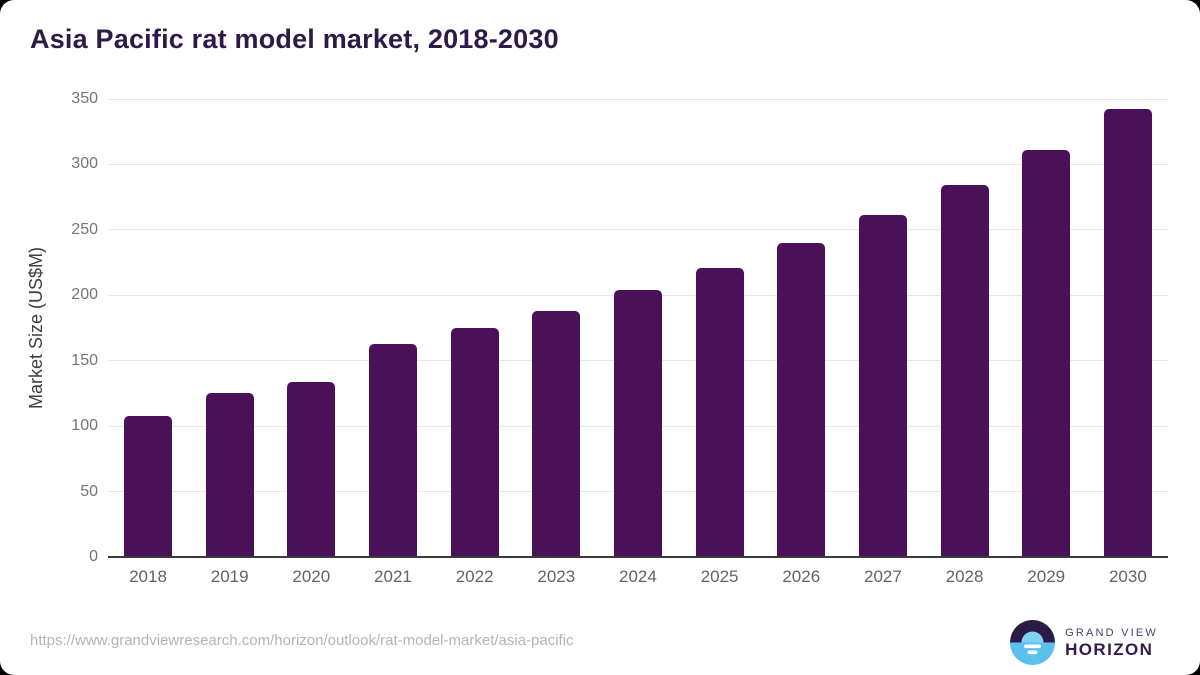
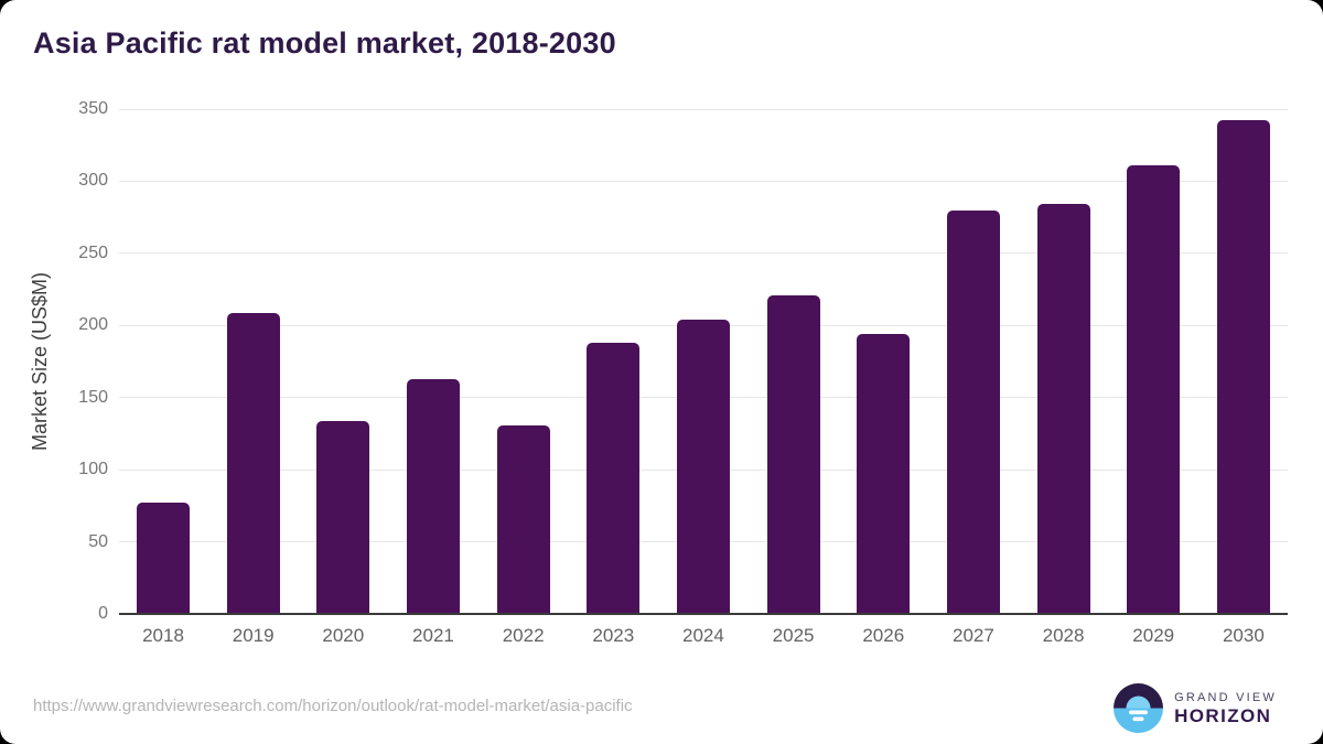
2018: 108 -> 77
2019: 125 -> 209
2022: 175 -> 131
2026: 240 -> 194
2027: 261 -> 280
